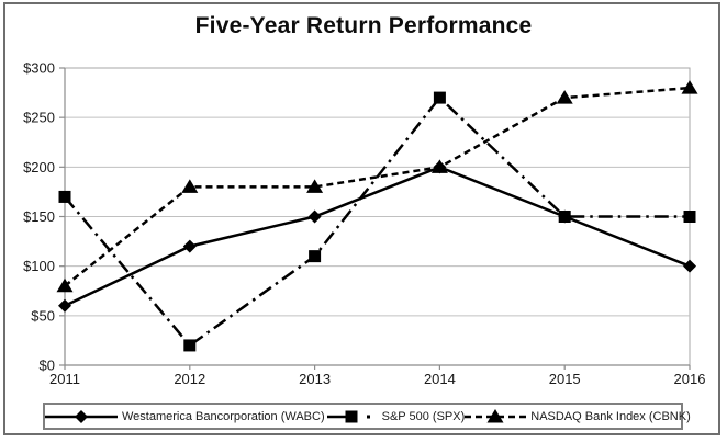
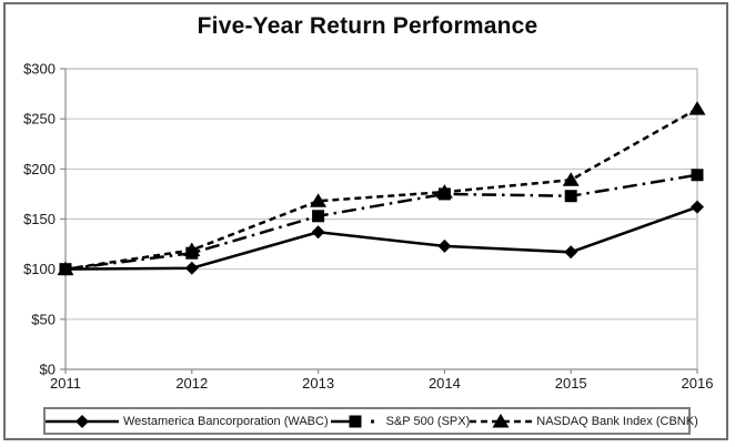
Westamerica Bancorporation (WABC)/2011: $60 -> $100
S&P 500 (SPX)/2011: $170 -> $100
NASDAQ Bank Index (CBNK)/2011: $80 -> $100
Westamerica Bancorporation (WABC)/2012: $120 -> $100
S&P 500 (SPX)/2012: $20 -> $120
NASDAQ Bank Index (CBNK)/2012: $180 -> $120
Westamerica Bancorporation (WABC)/2013: $150 -> $140
S&P 500 (SPX)/2013: $110 -> $150
NASDAQ Bank Index (CBNK)/2013: $180 -> $170
Westamerica Bancorporation (WABC)/2014: $200 -> $120
S&P 500 (SPX)/2014: $270 -> $180
NASDAQ Bank Index (CBNK)/2014: $200 -> $180
Westamerica Bancorporation (WABC)/2015: $150 -> $120
S&P 500 (SPX)/2015: $150 -> $170
NASDAQ Bank Index (CBNK)/2015: $270 -> $190
Westamerica Bancorporation (WABC)/2016: $100 -> $160
S&P 500 (SPX)/2016: $150 -> $190
NASDAQ Bank Index (CBNK)/2016: $280 -> $260
